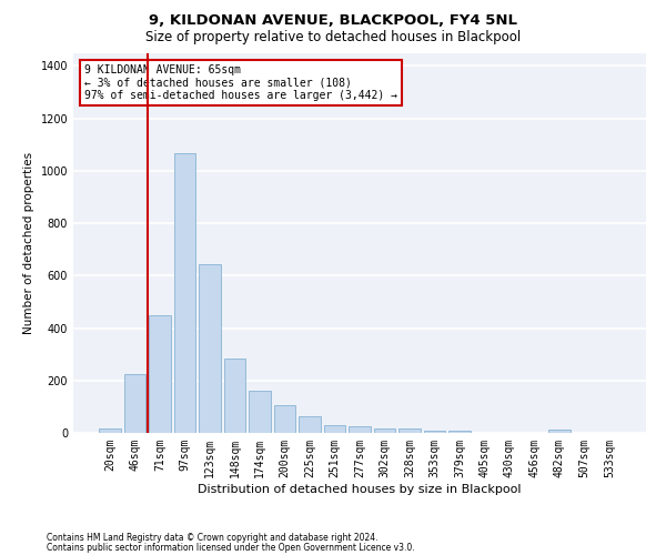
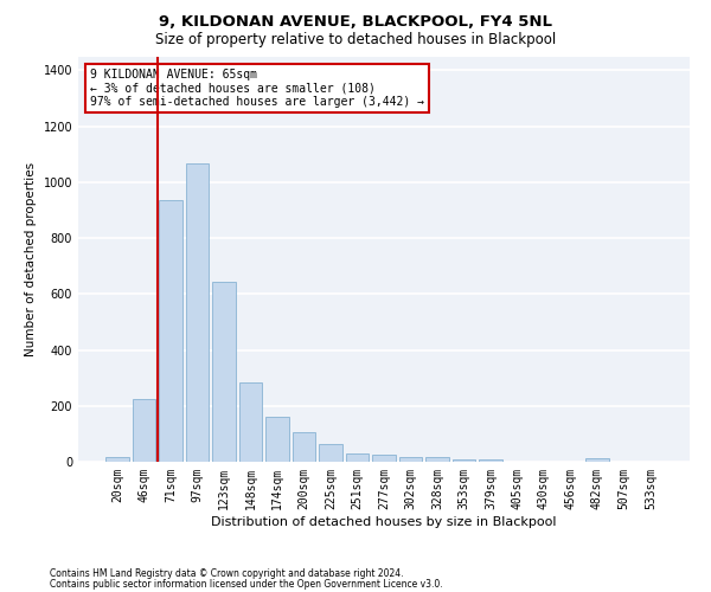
71sqm: 450 -> 935
